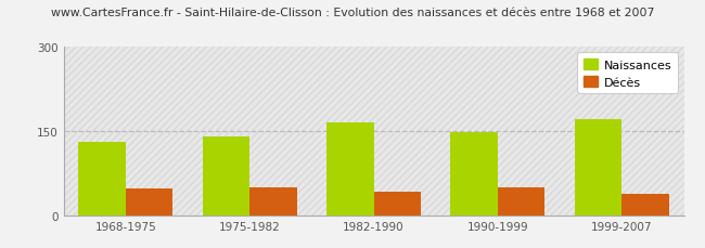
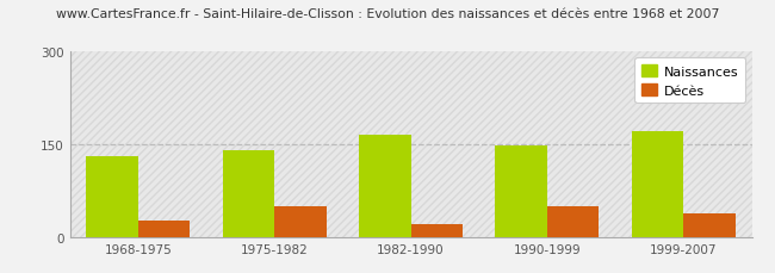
Décès/1968-1975: 48 -> 28
Décès/1982-1990: 43 -> 22
